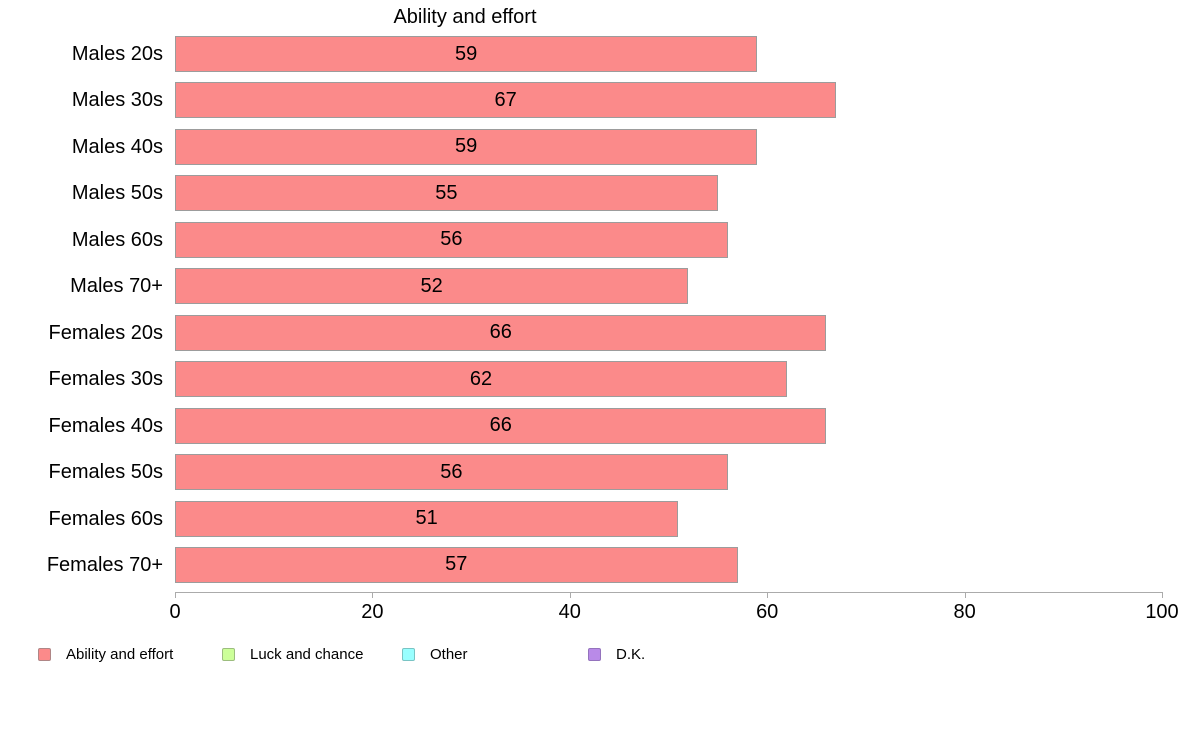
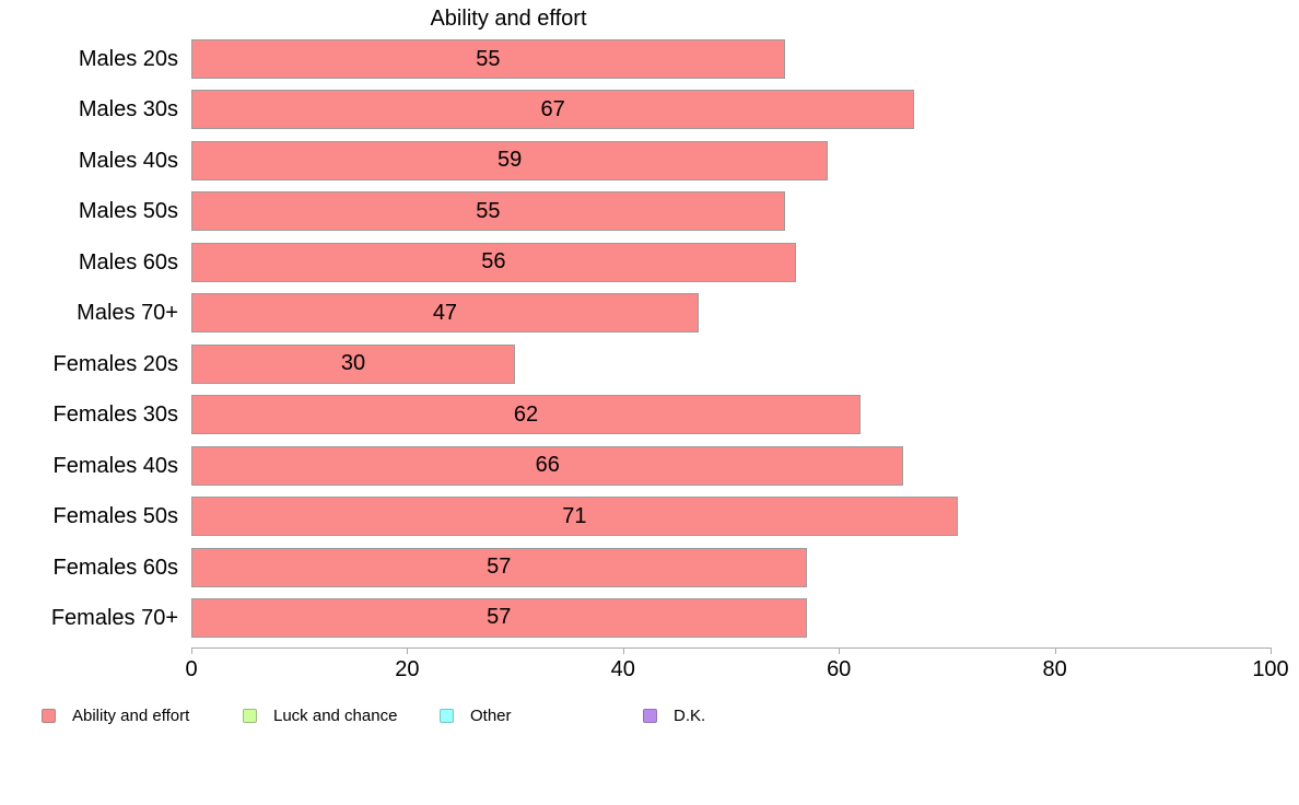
Males 20s: 59 -> 55
Males 70+: 52 -> 47
Females 20s: 66 -> 30
Females 50s: 56 -> 71
Females 60s: 51 -> 57
